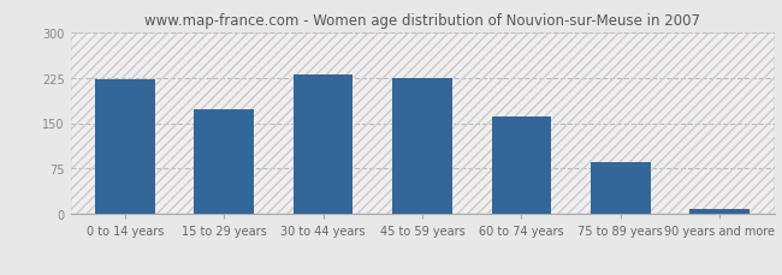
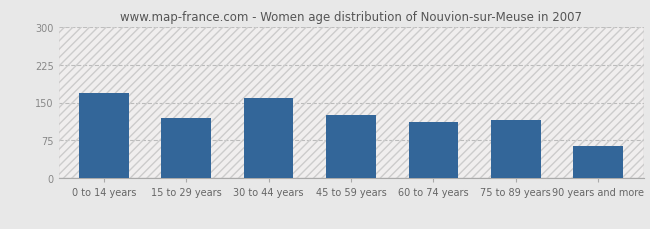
0 to 14 years: 222 -> 168
15 to 29 years: 172 -> 120
30 to 44 years: 230 -> 158
45 to 59 years: 225 -> 126
60 to 74 years: 160 -> 112
75 to 89 years: 85 -> 116
90 years and more: 8 -> 64
